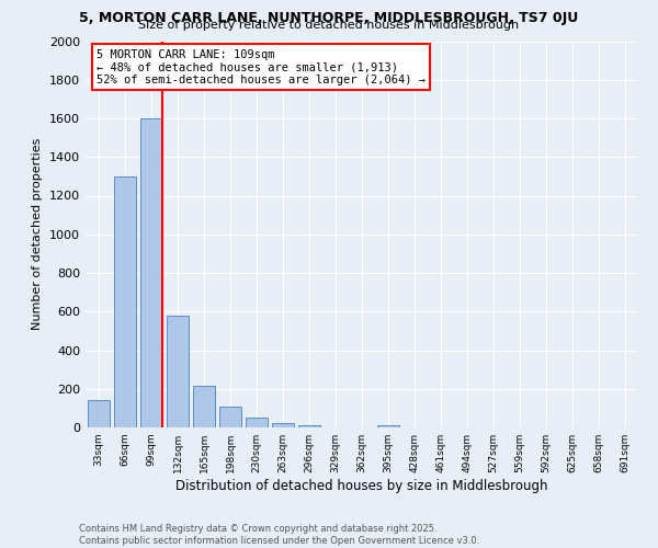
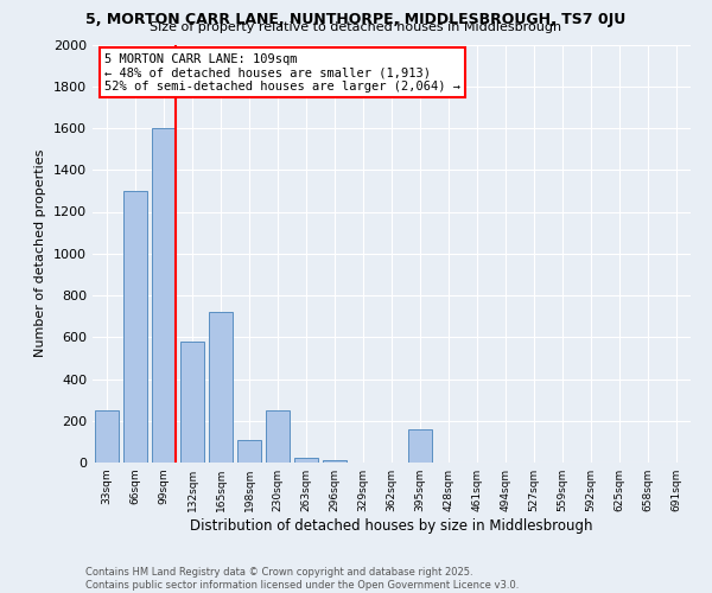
33sqm: 140 -> 250
165sqm: 220 -> 720
230sqm: 50 -> 250
395sqm: 10 -> 160
